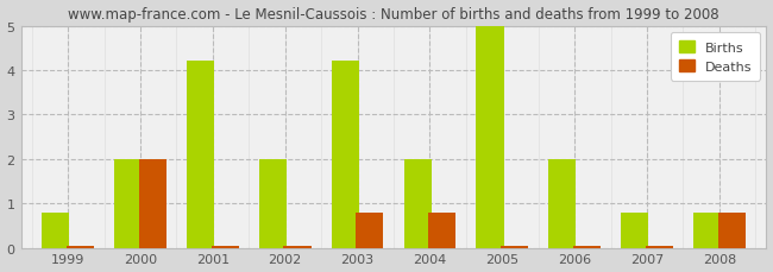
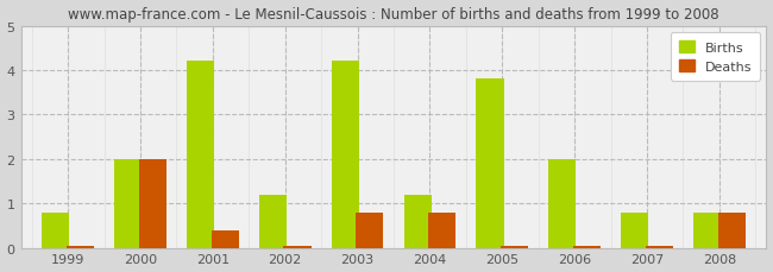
Deaths/2001: 0.04 -> 0.40
Births/2002: 2.0 -> 1.2
Births/2004: 2.0 -> 1.2
Births/2005: 5.0 -> 3.8
